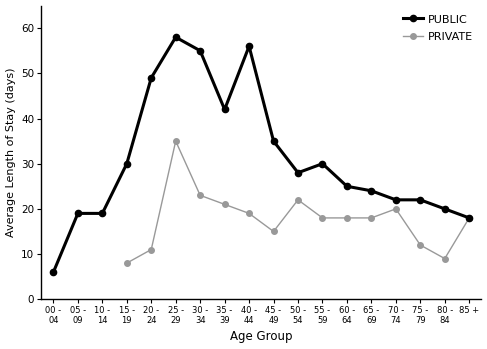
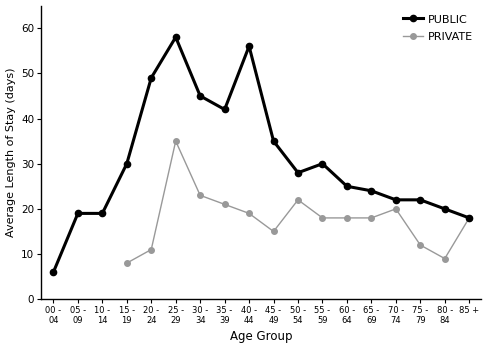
PUBLIC/30 - 34: 55 -> 45
